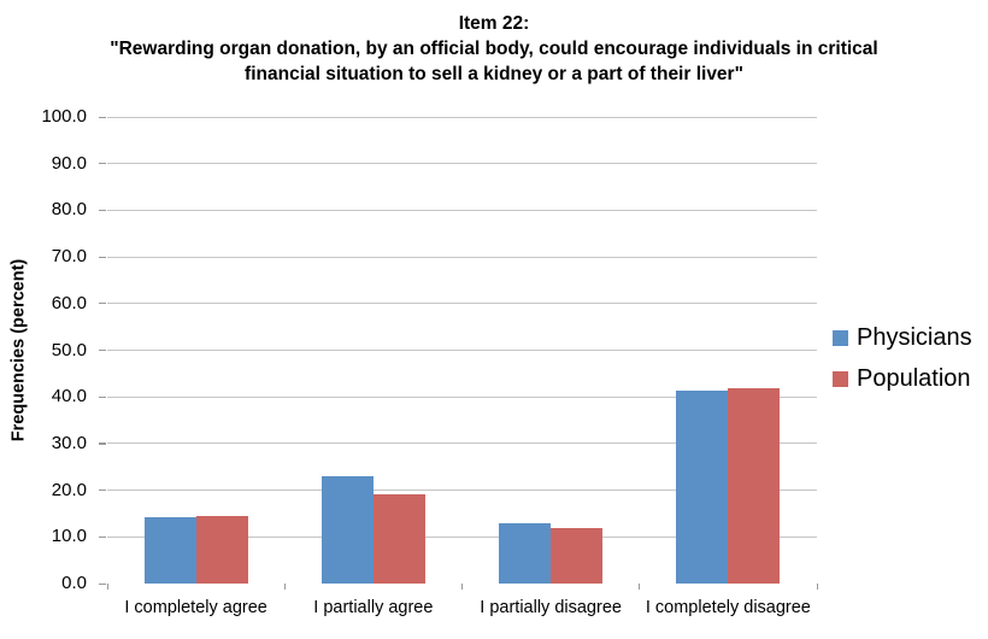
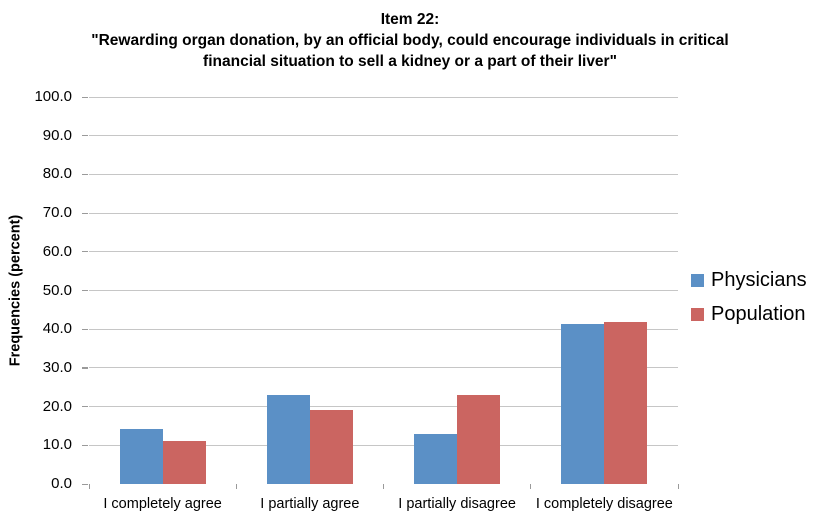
Population/I completely agree: 15 -> 11
Population/I partially disagree: 12 -> 23
